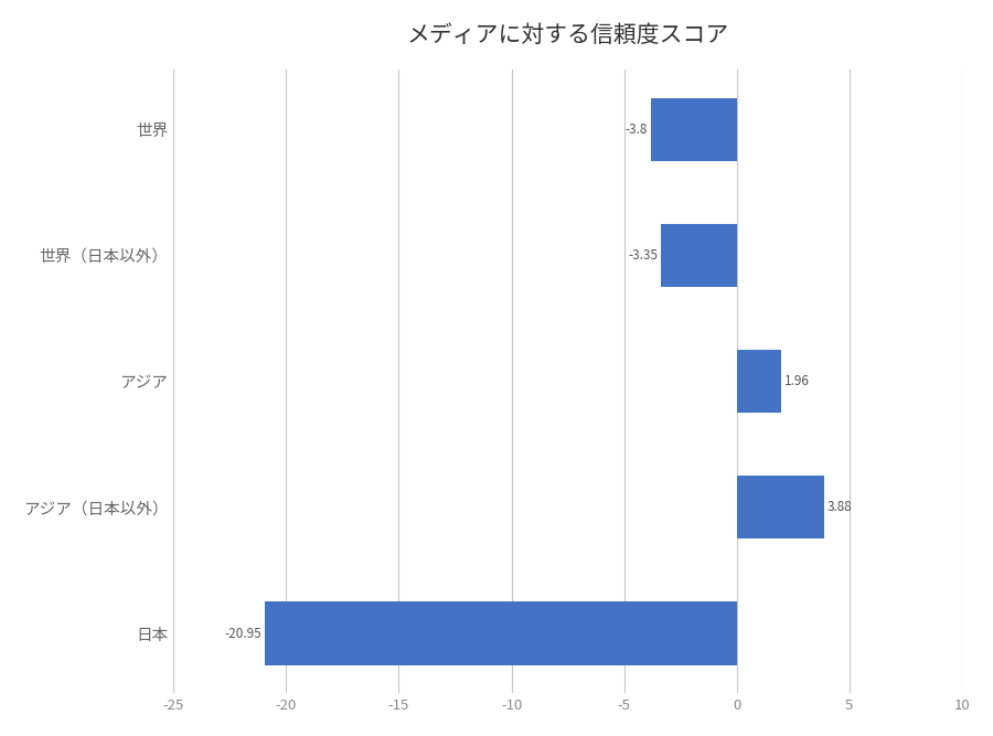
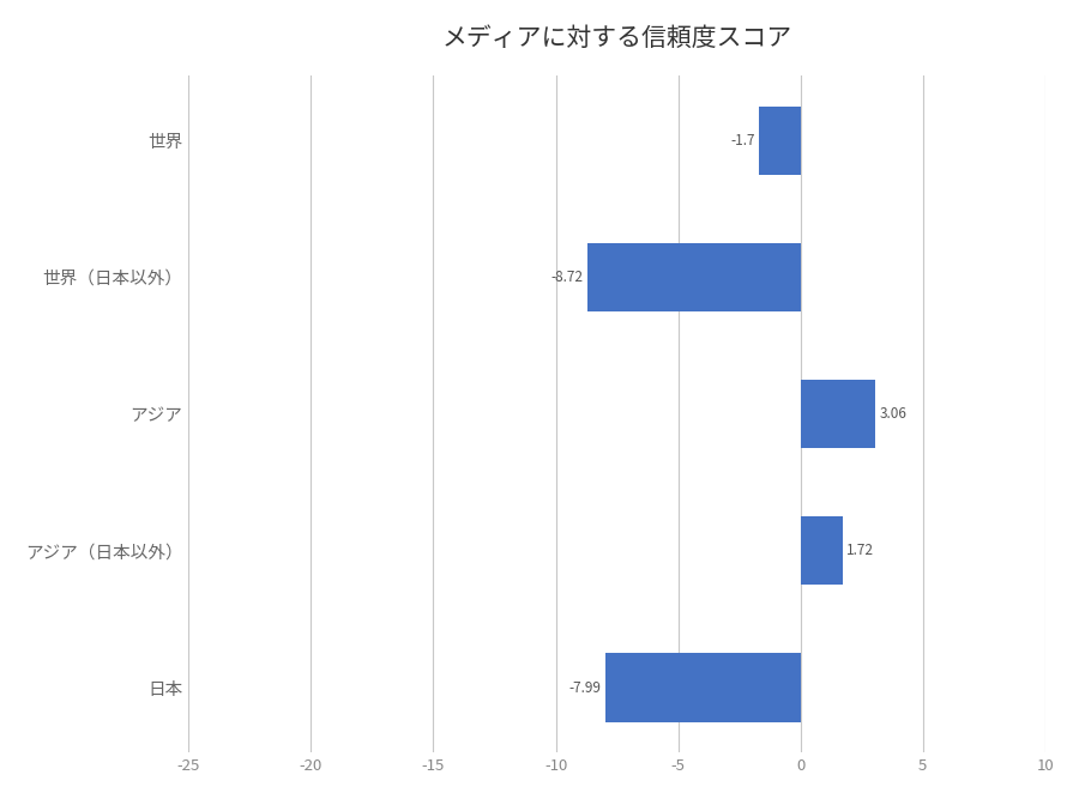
世界: -3.8 -> -1.7
世界（日本以外）: -3.35 -> -8.72
アジア: 1.96 -> 3.06
アジア（日本以外）: 3.88 -> 1.72
日本: -20.95 -> -7.99
